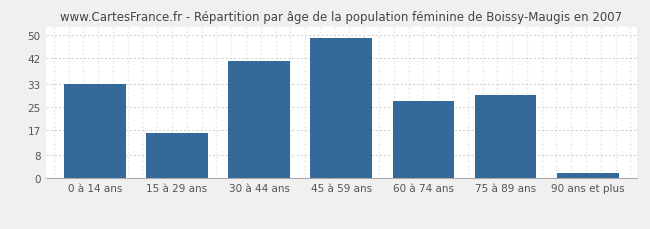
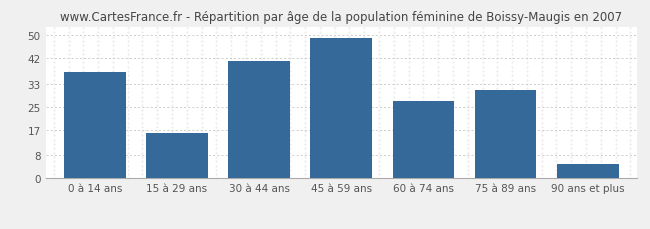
0 à 14 ans: 33 -> 37
75 à 89 ans: 29 -> 31
90 ans et plus: 2 -> 5
